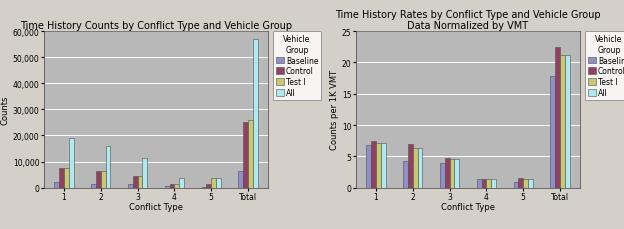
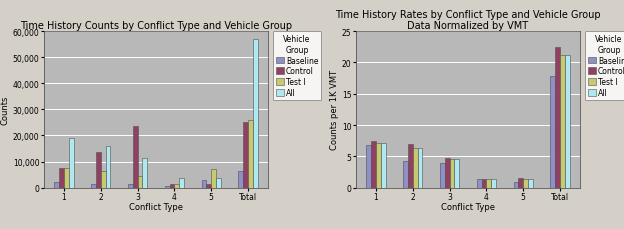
Time History Counts by Conflict Type and Vehicle Group/Control/2: 6,500 -> 13,500
Time History Counts by Conflict Type and Vehicle Group/Control/3: 4,500 -> 23,500
Time History Counts by Conflict Type and Vehicle Group/Baseline/5: 200 -> 3,000
Time History Counts by Conflict Type and Vehicle Group/Test I/5: 3,500 -> 7,000
